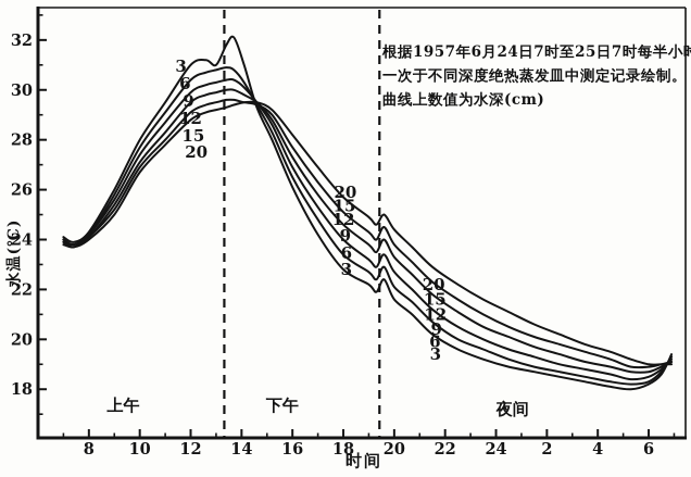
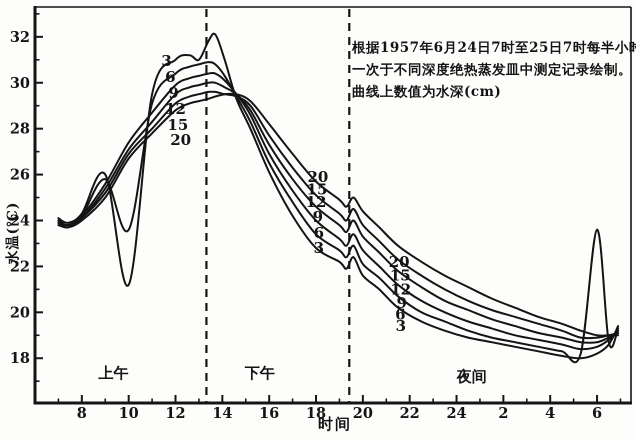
3/10: 28.0 -> 21.2
6/10: 27.7 -> 23.6
6/30: 18.3 -> 23.6
